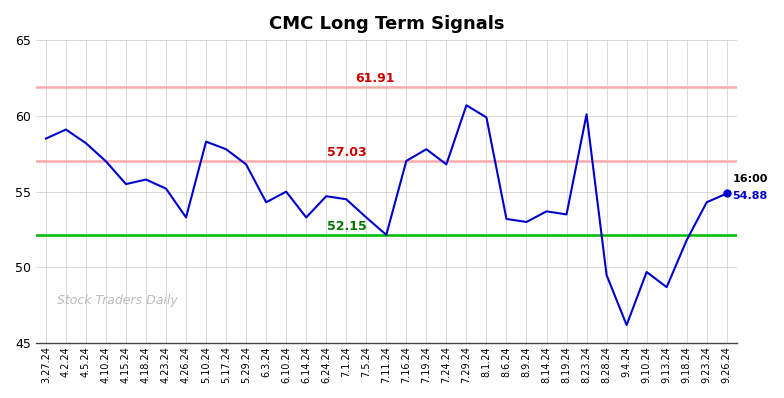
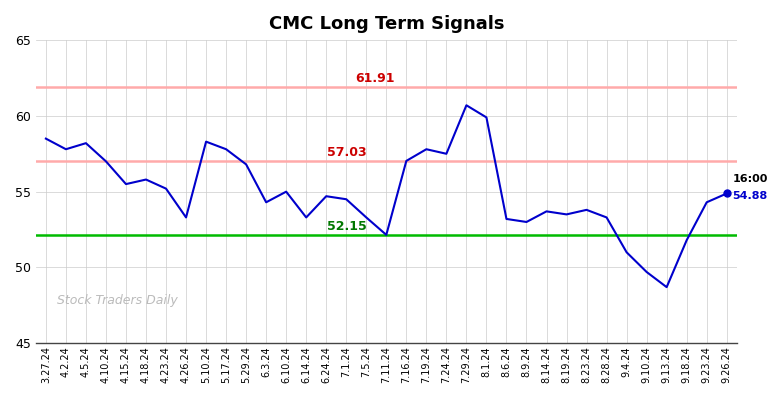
4.2.24: 59.1 -> 57.8
7.24.24: 56.8 -> 57.5
8.23.24: 60.1 -> 53.8
8.28.24: 49.5 -> 53.3
9.4.24: 46.2 -> 51.0
